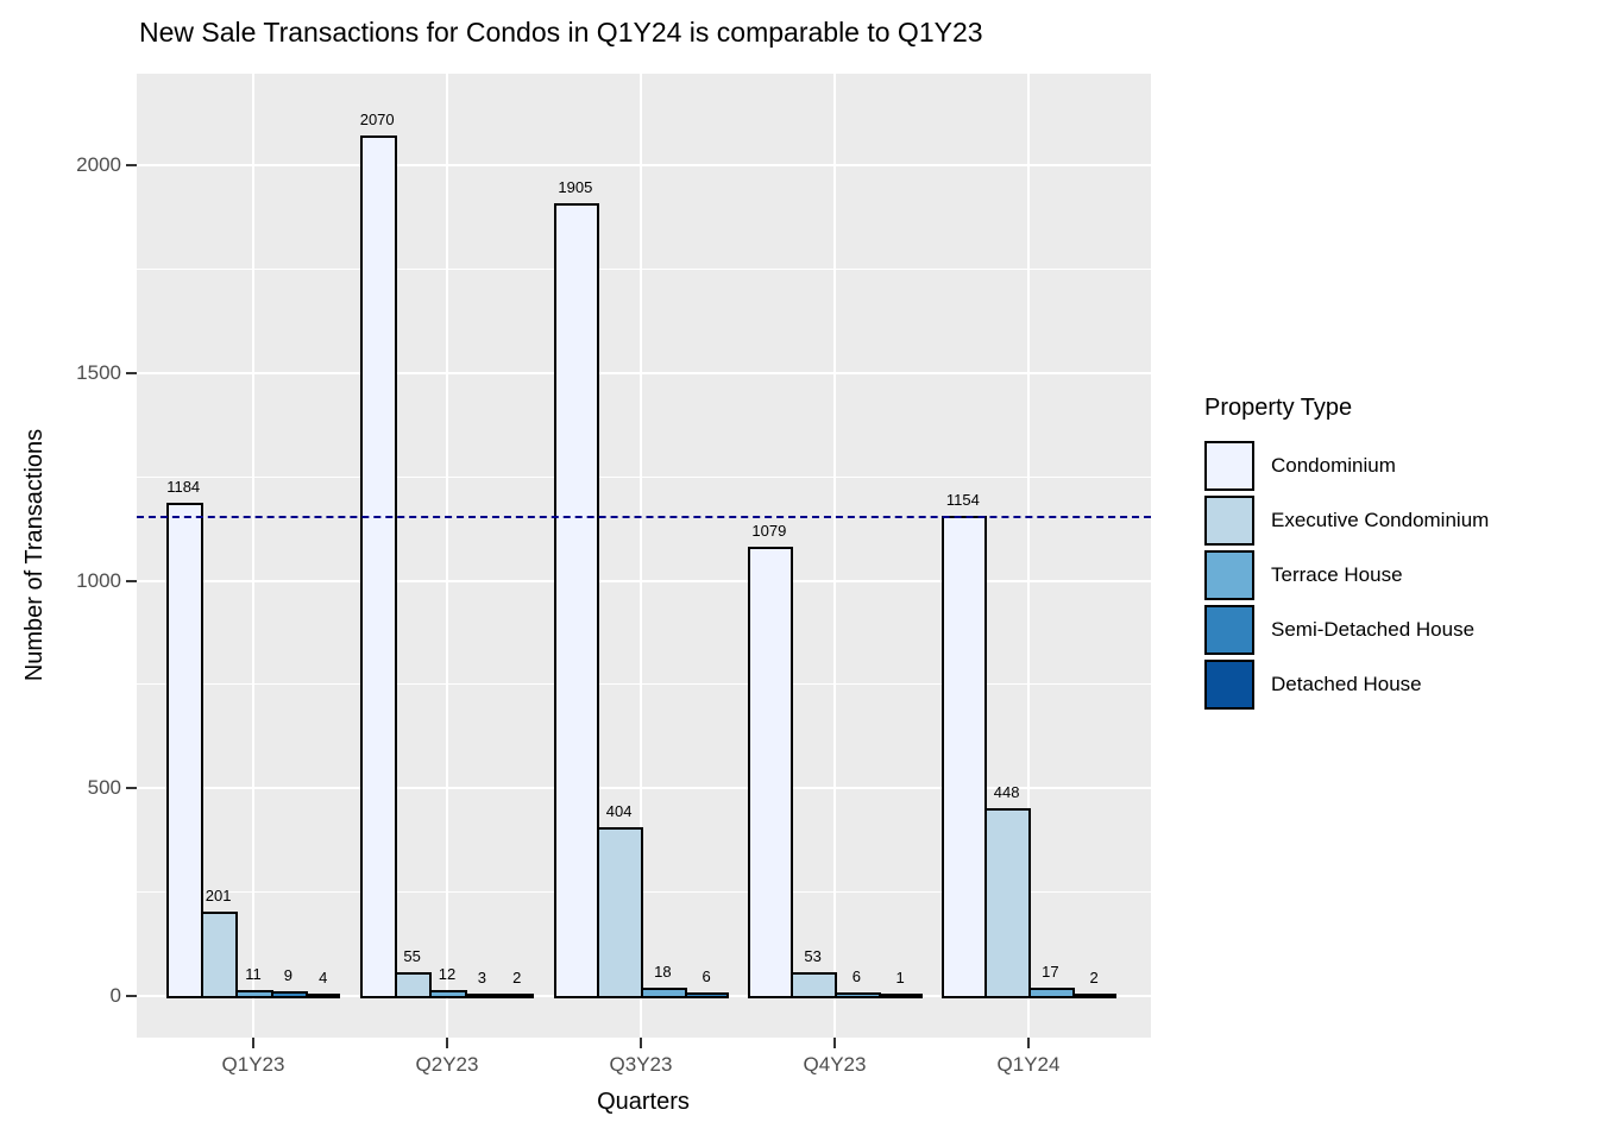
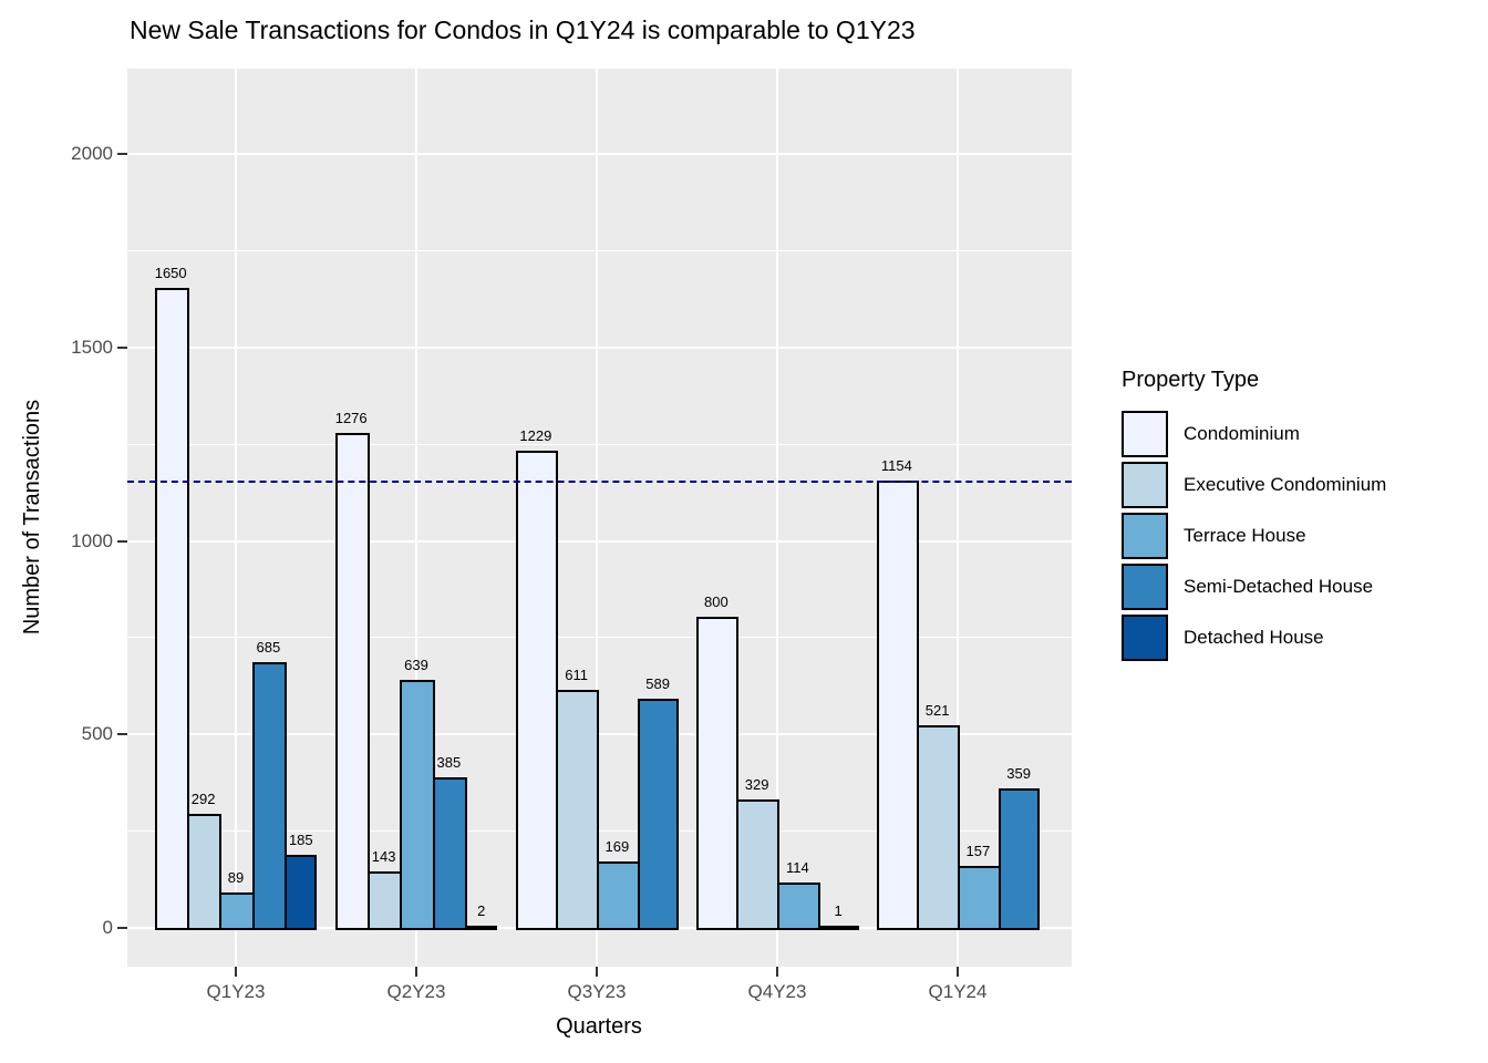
Condominium/Q1Y23: 1184 -> 1650
Executive Condominium/Q1Y23: 201 -> 292
Terrace House/Q1Y23: 11 -> 89
Semi-Detached House/Q1Y23: 9 -> 685
Detached House/Q1Y23: 4 -> 185
Condominium/Q2Y23: 2070 -> 1276
Executive Condominium/Q2Y23: 55 -> 143
Terrace House/Q2Y23: 12 -> 639
Semi-Detached House/Q2Y23: 3 -> 385
Condominium/Q3Y23: 1905 -> 1229
Executive Condominium/Q3Y23: 404 -> 611
Terrace House/Q3Y23: 18 -> 169
Semi-Detached House/Q3Y23: 6 -> 589
Condominium/Q4Y23: 1079 -> 800
Executive Condominium/Q4Y23: 53 -> 329
Terrace House/Q4Y23: 6 -> 114
Executive Condominium/Q1Y24: 448 -> 521
Terrace House/Q1Y24: 17 -> 157
Semi-Detached House/Q1Y24: 2 -> 359
